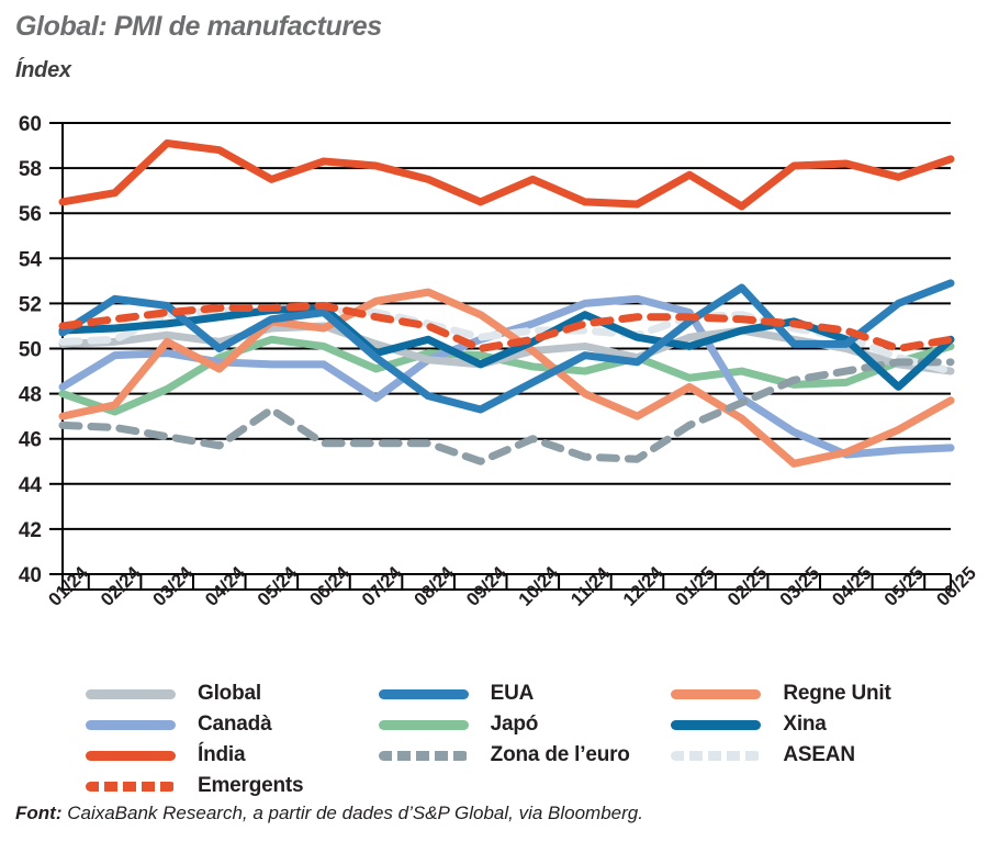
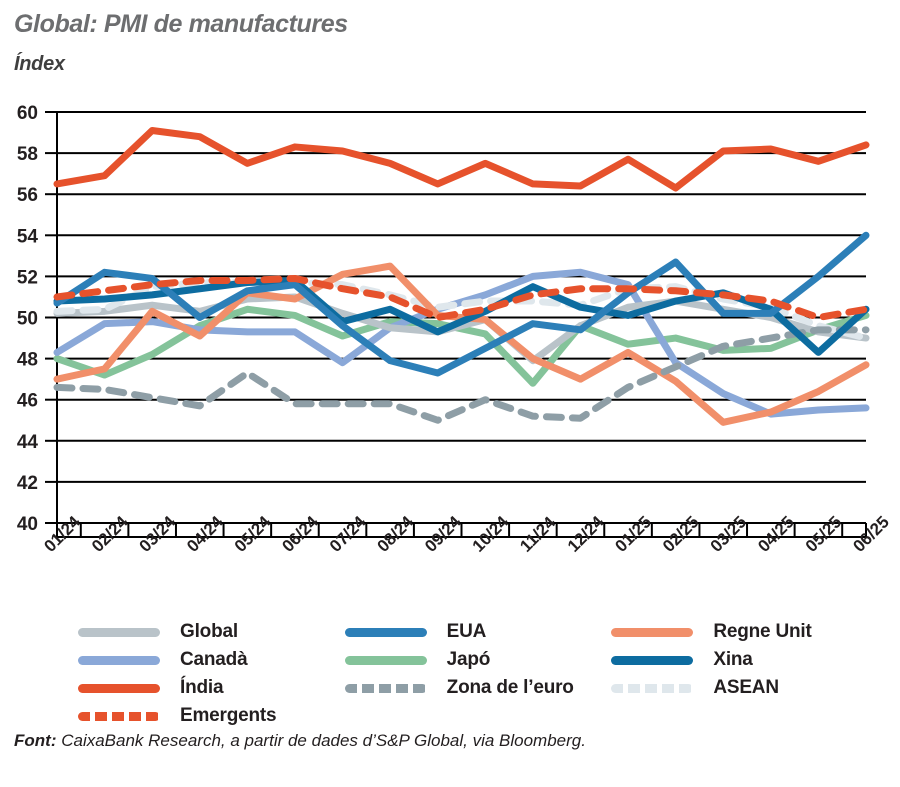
Regne Unit/09/24: 51.5 -> 50.1
Global/11/24: 50.1 -> 47.9
Japó/11/24: 49.0 -> 46.8
EUA/06/25: 52.9 -> 54.0
